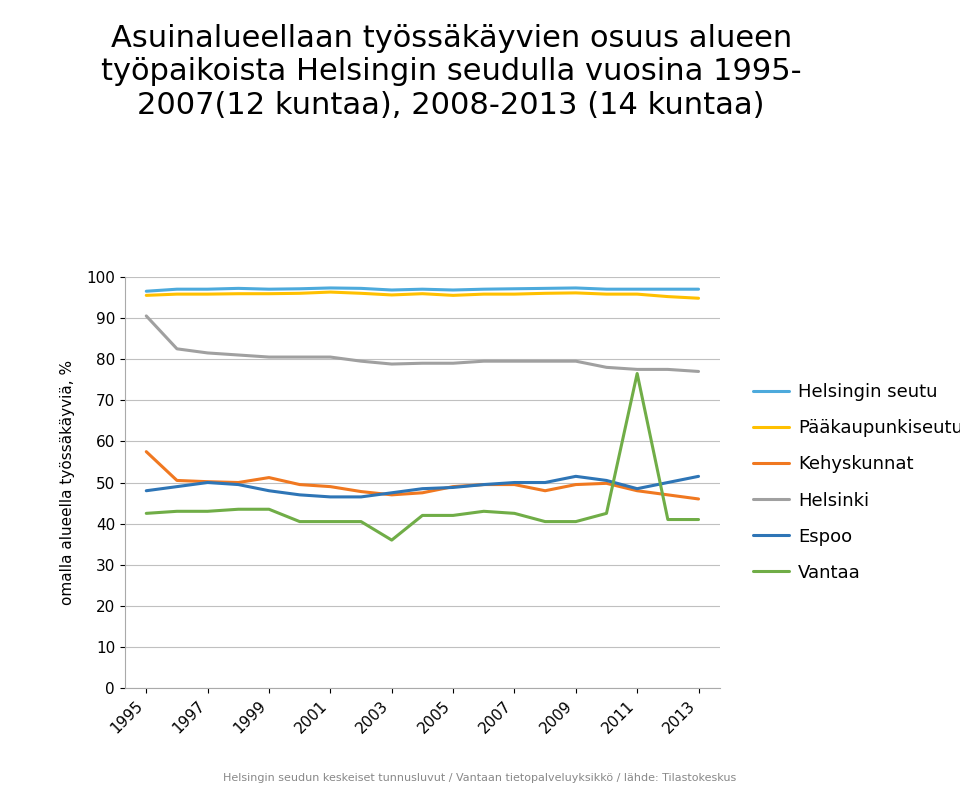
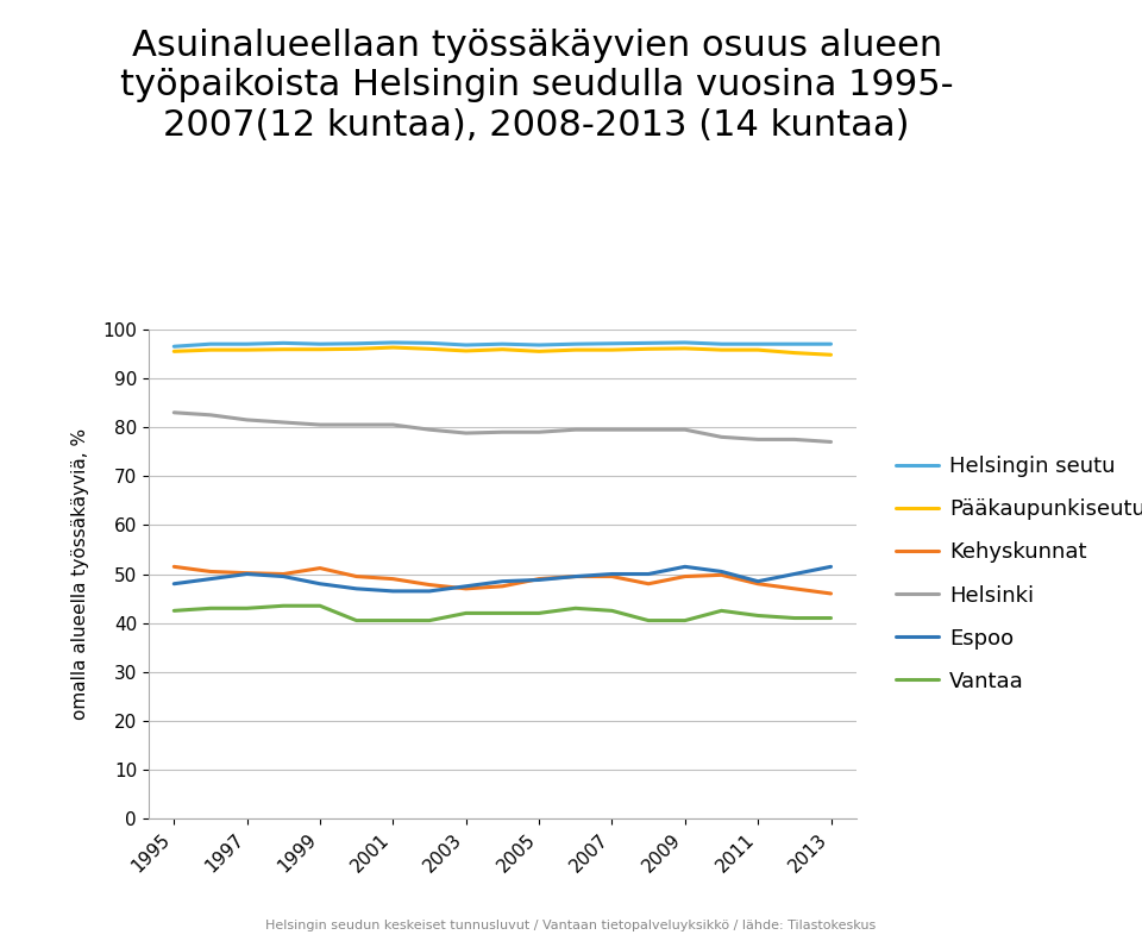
Kehyskunnat/1995: 57.5 -> 51.5
Helsinki/1995: 90.5 -> 83.0
Vantaa/2003: 36.0 -> 42.0
Vantaa/2011: 76.5 -> 41.5
